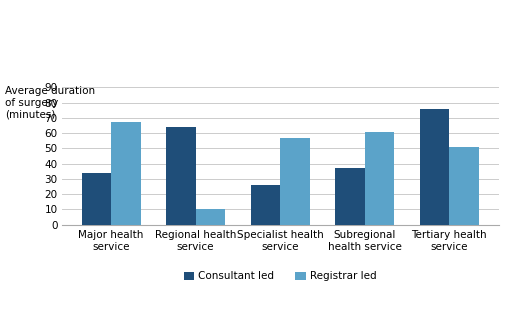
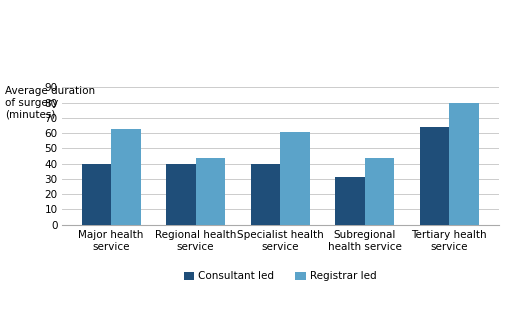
Consultant led/Major health service: 34 -> 40
Registrar led/Major health service: 67 -> 63
Consultant led/Regional health service: 64 -> 40
Registrar led/Regional health service: 10 -> 44
Consultant led/Specialist health service: 26 -> 40
Registrar led/Specialist health service: 57 -> 61
Consultant led/Subregional health service: 37 -> 31
Registrar led/Subregional health service: 61 -> 44
Consultant led/Tertiary health service: 76 -> 64
Registrar led/Tertiary health service: 51 -> 80
